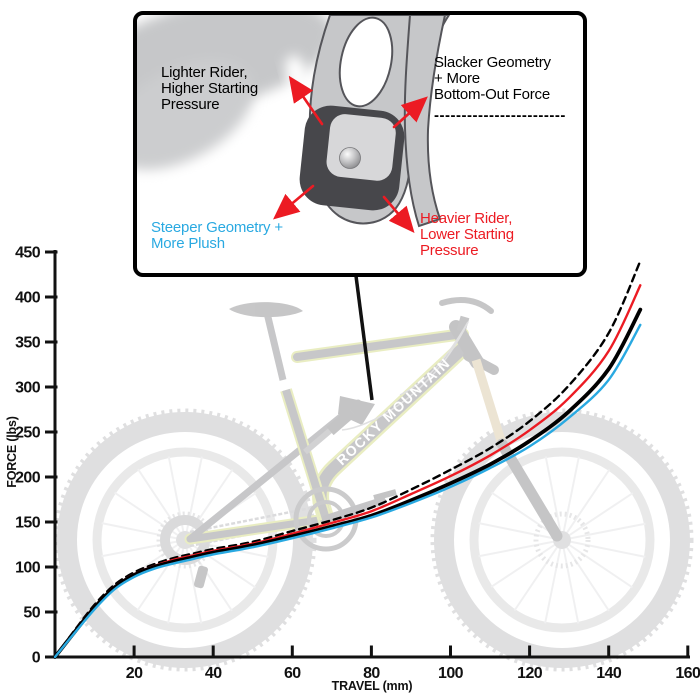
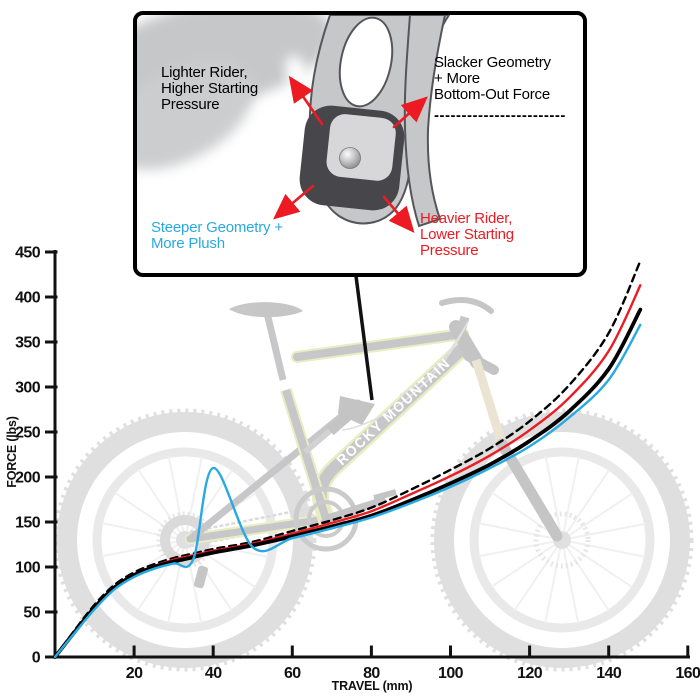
Steeper Geometry + More Plush/40: 110 -> 210
